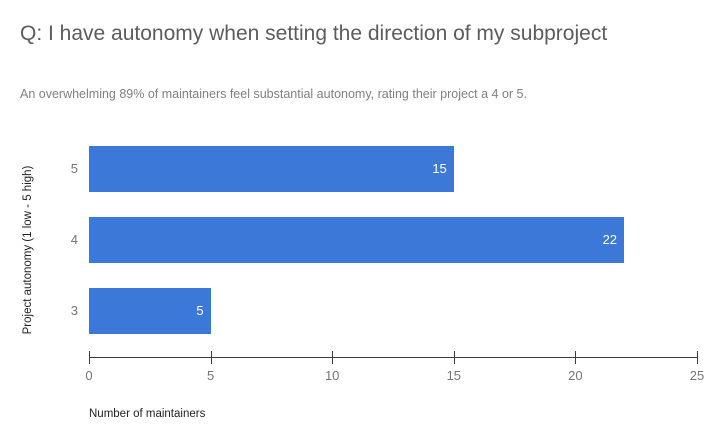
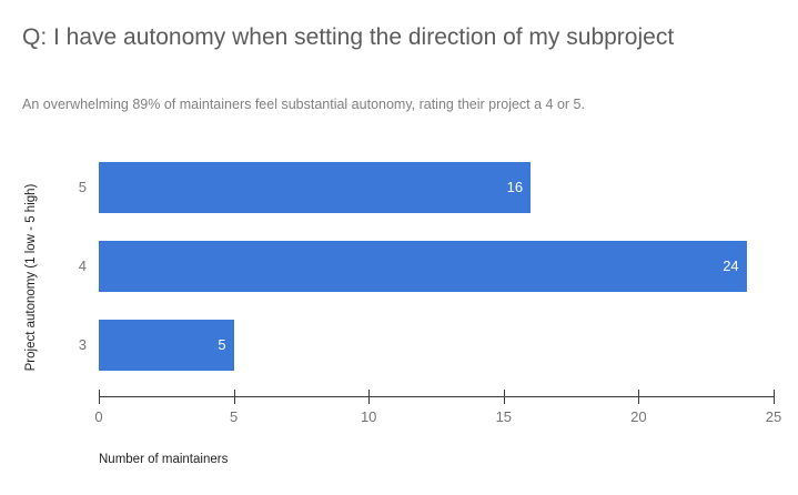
5: 15 -> 16
4: 22 -> 24
